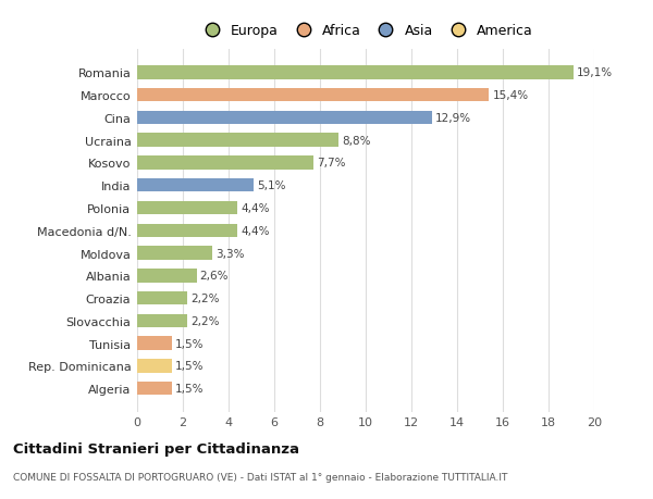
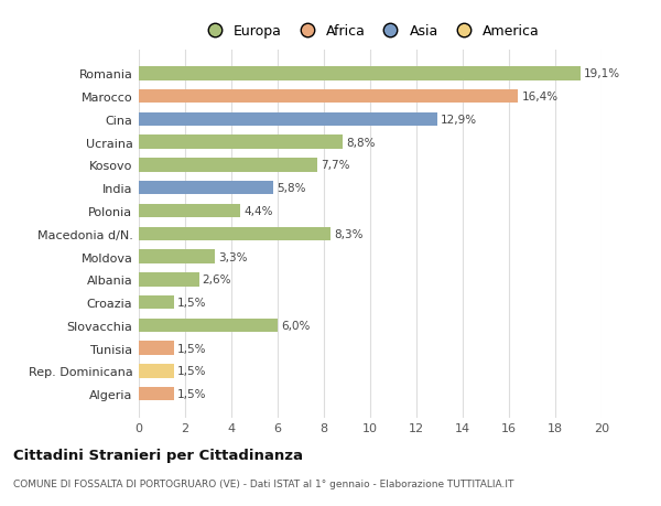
Marocco: 15,4% -> 16,4%
India: 5,1% -> 5,8%
Macedonia d/N.: 4,4% -> 8,3%
Croazia: 2,2% -> 1,5%
Slovacchia: 2,2% -> 6,0%
